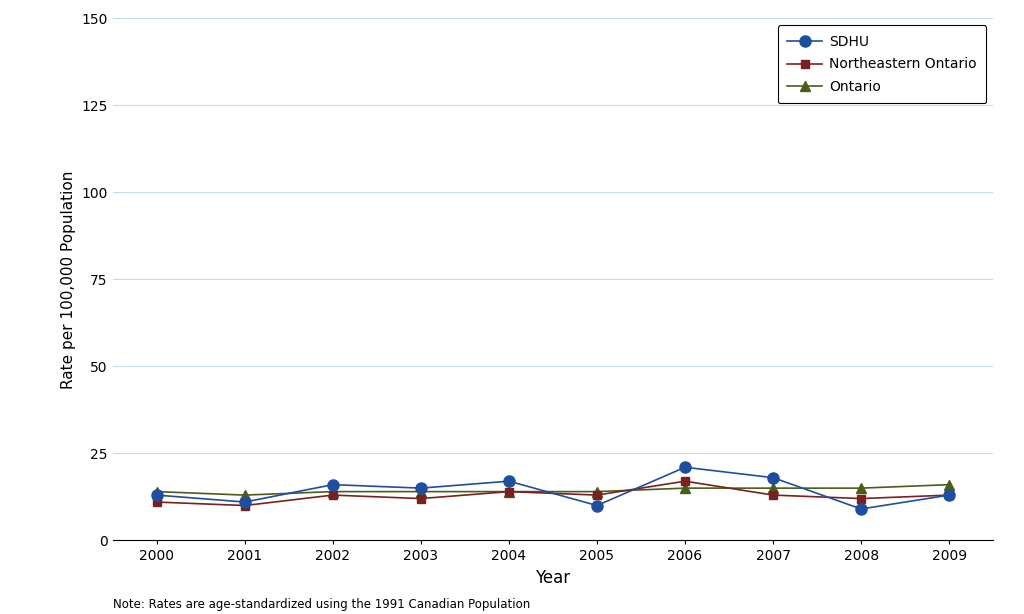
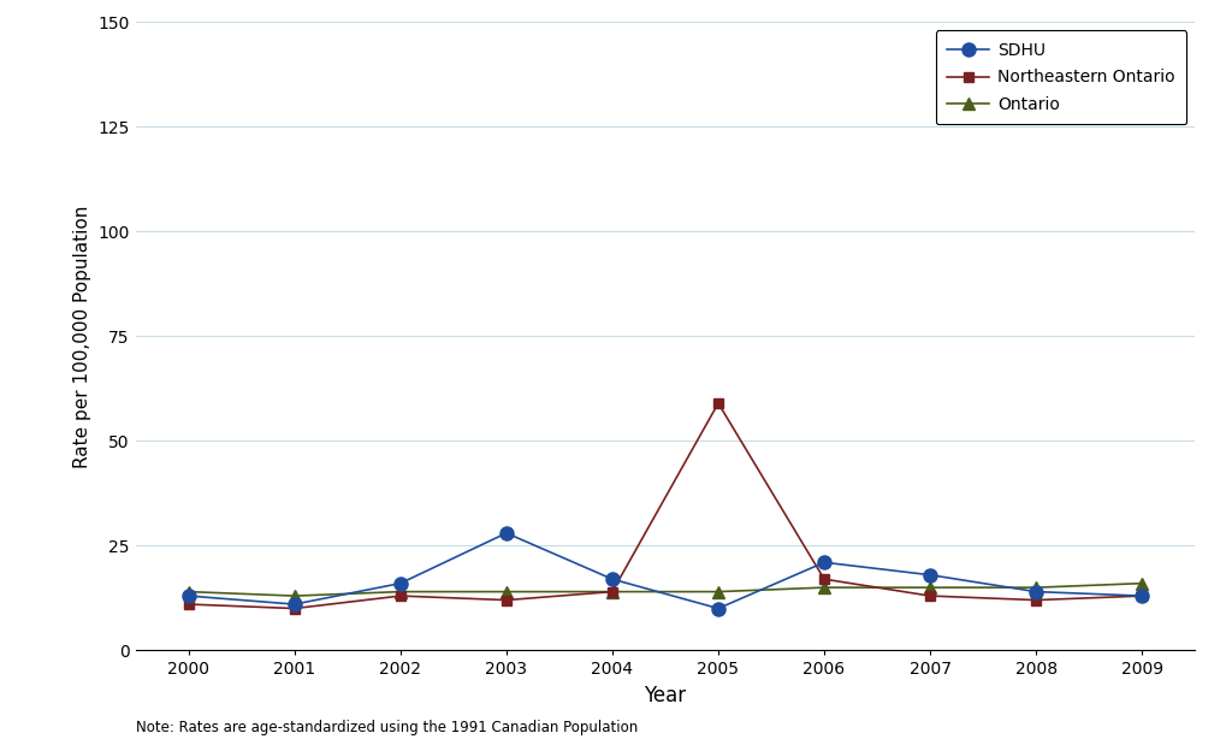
SDHU/2003: 15 -> 28
Northeastern Ontario/2005: 13 -> 59
SDHU/2008: 9 -> 14
